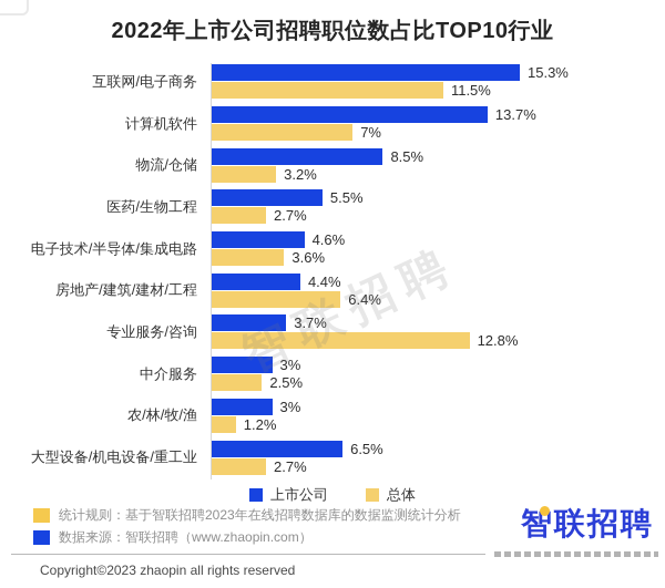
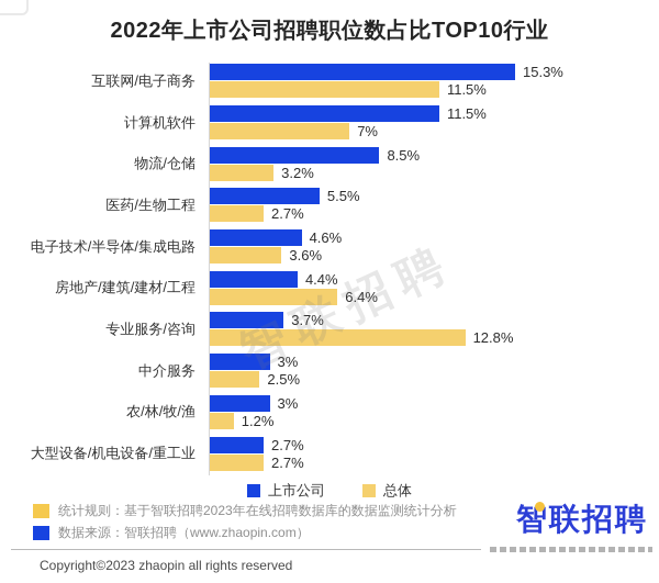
上市公司/计算机软件: 13.7% -> 11.5%
上市公司/大型设备/机电设备/重工业: 6.5% -> 2.7%
